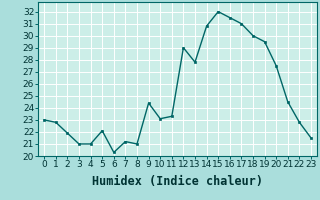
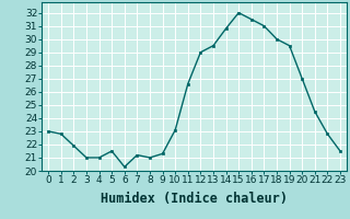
5: 22.1 -> 21.5
9: 24.4 -> 21.3
11: 23.3 -> 26.6
13: 27.8 -> 29.5
20: 27.5 -> 27.0
